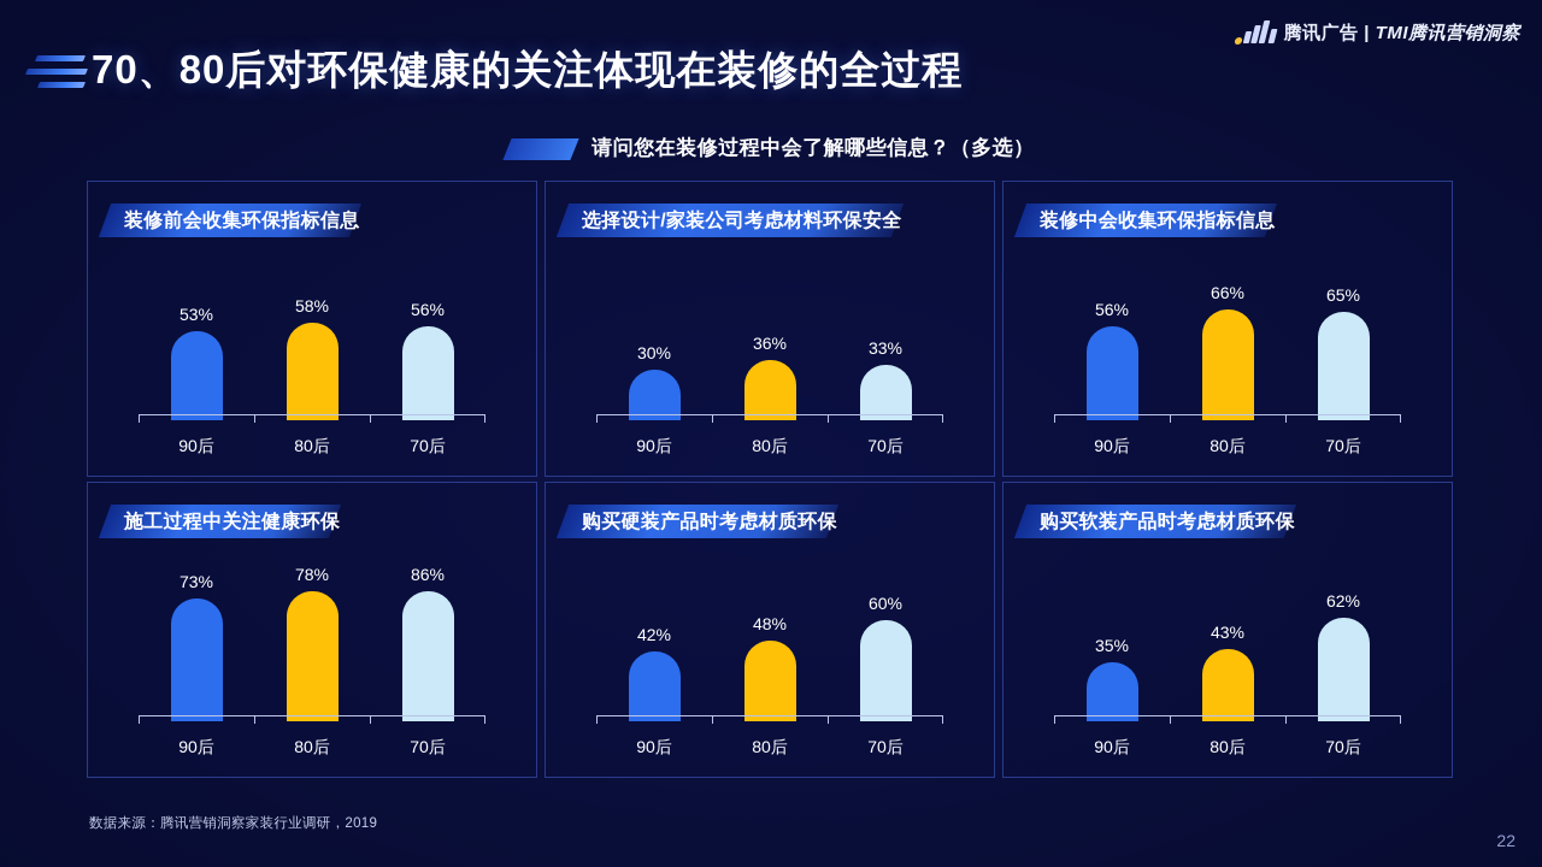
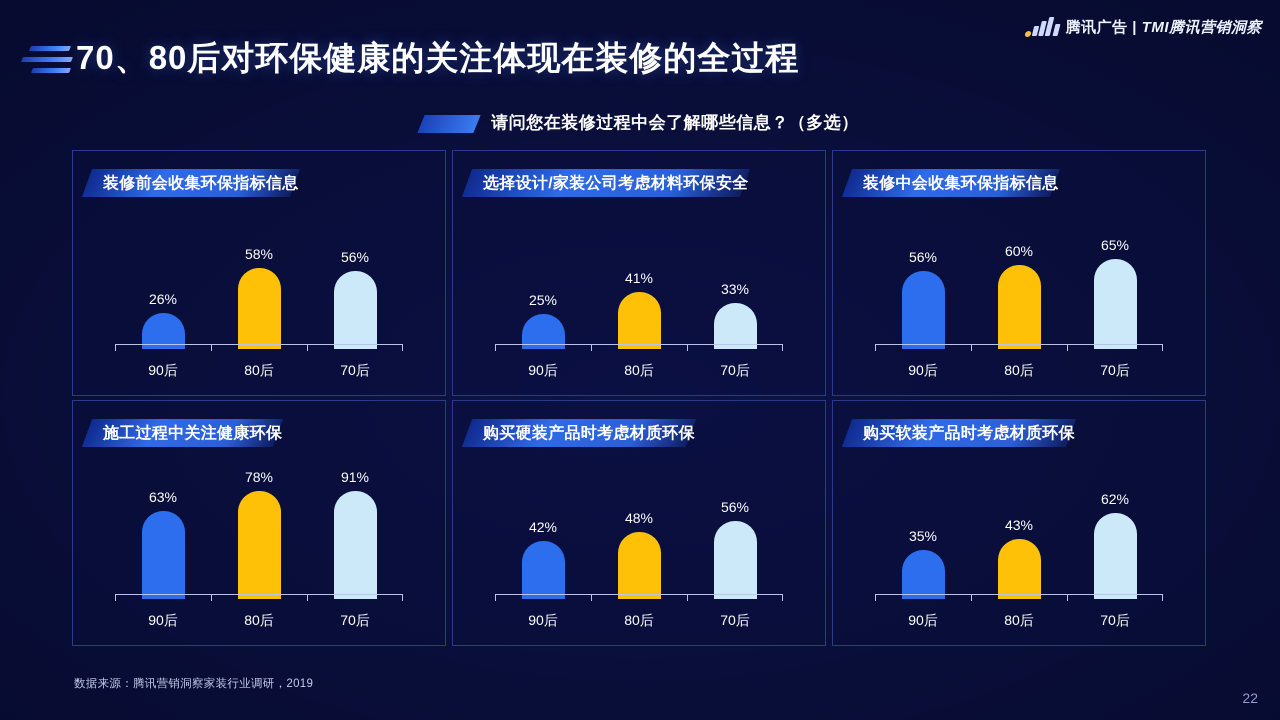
装修前会收集环保指标信息/90后: 53% -> 26%
选择设计/家装公司考虑材料环保安全/90后: 30% -> 25%
选择设计/家装公司考虑材料环保安全/80后: 36% -> 41%
装修中会收集环保指标信息/80后: 66% -> 60%
施工过程中关注健康环保/90后: 73% -> 63%
施工过程中关注健康环保/70后: 86% -> 91%
购买硬装产品时考虑材质环保/70后: 60% -> 56%
